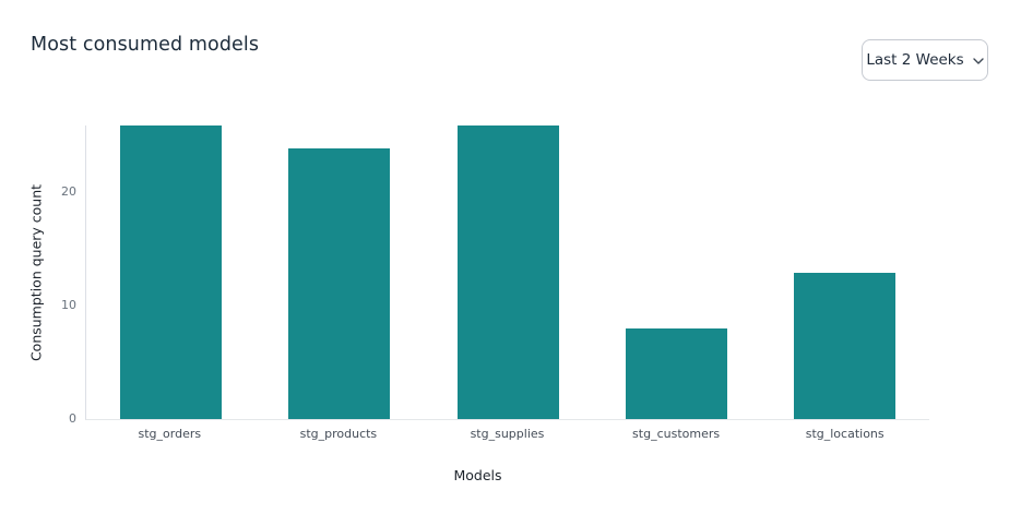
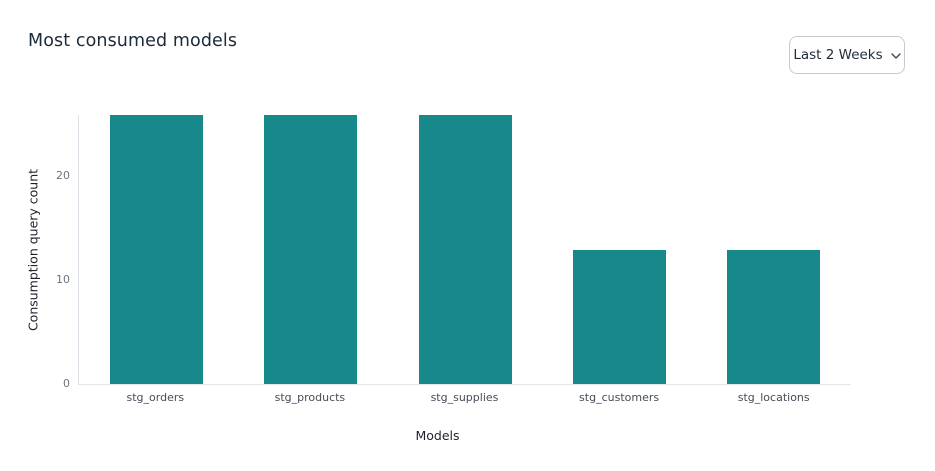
stg_products: 24 -> 26
stg_customers: 8 -> 13
